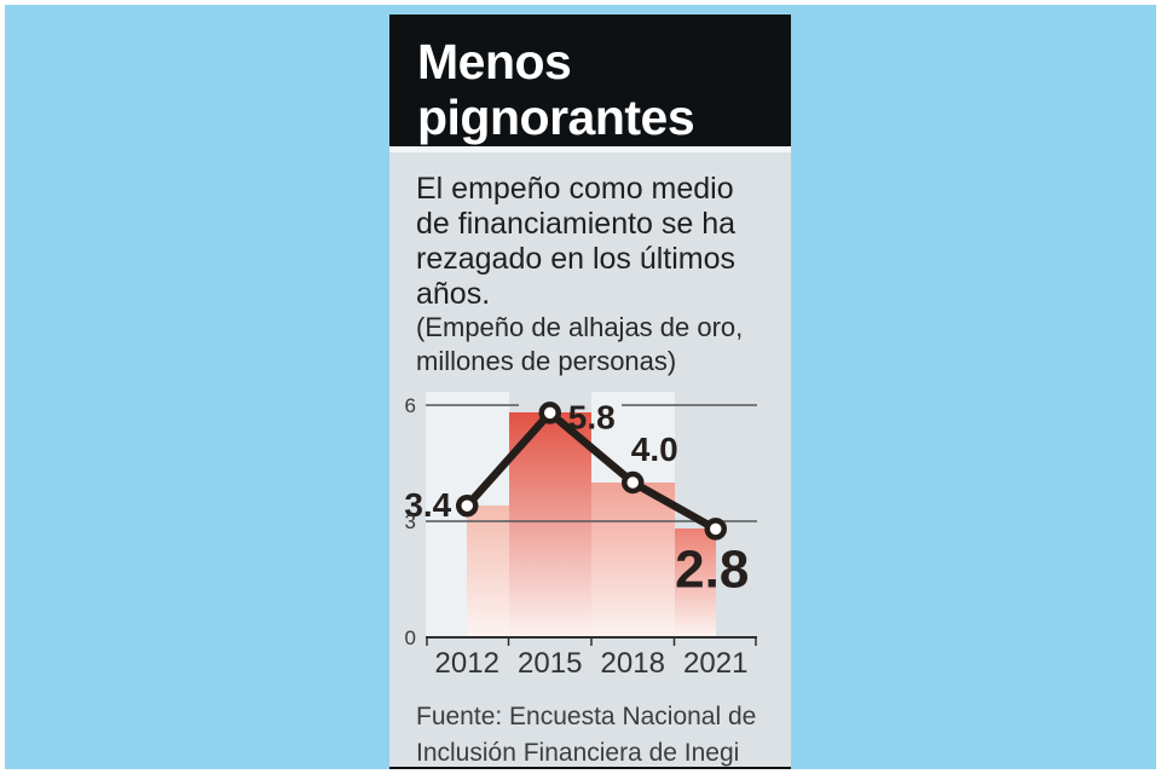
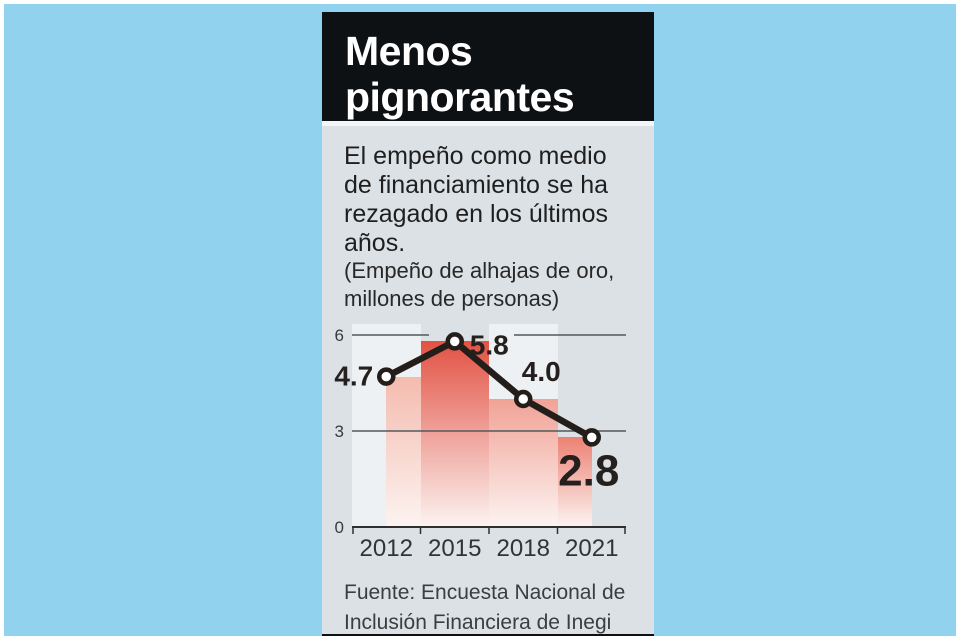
2012: 3.4 -> 4.7
